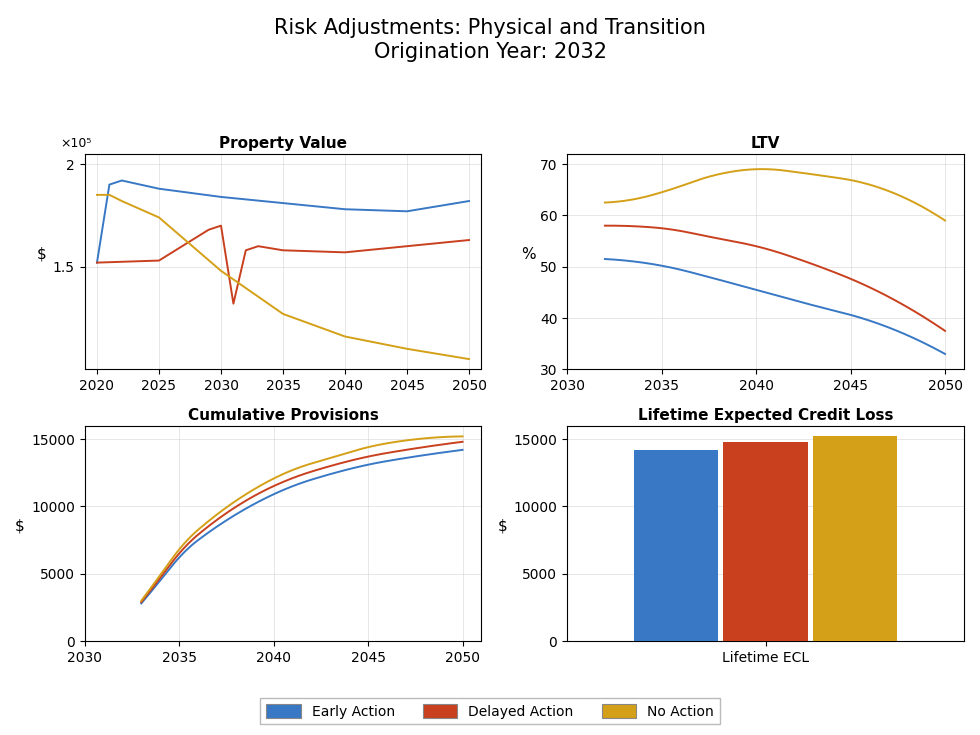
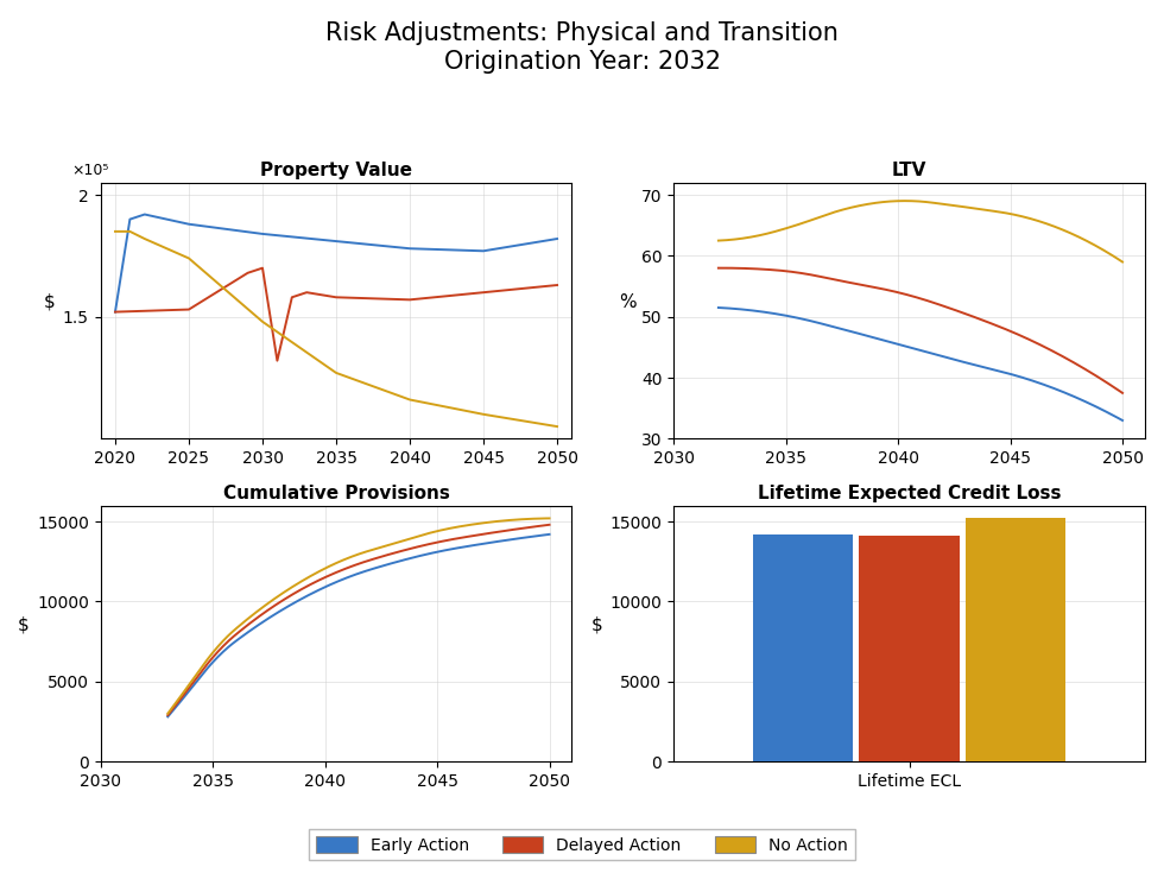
Lifetime Expected Credit Loss/Lifetime ECL: 14800 -> 14100
